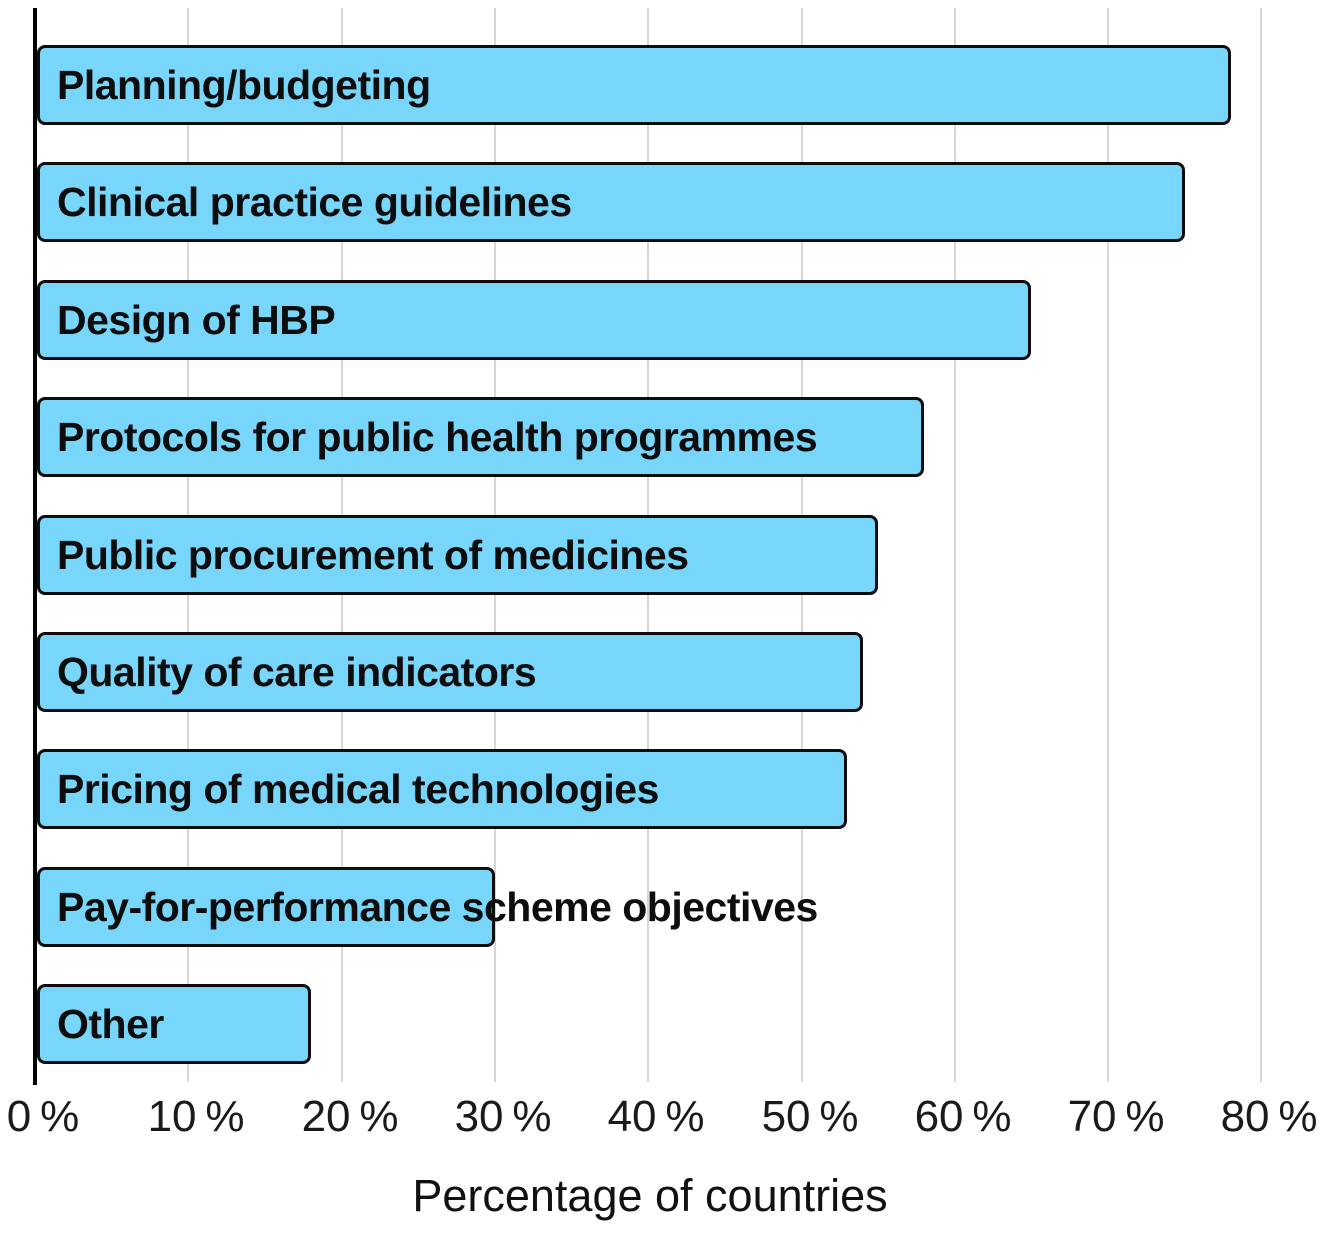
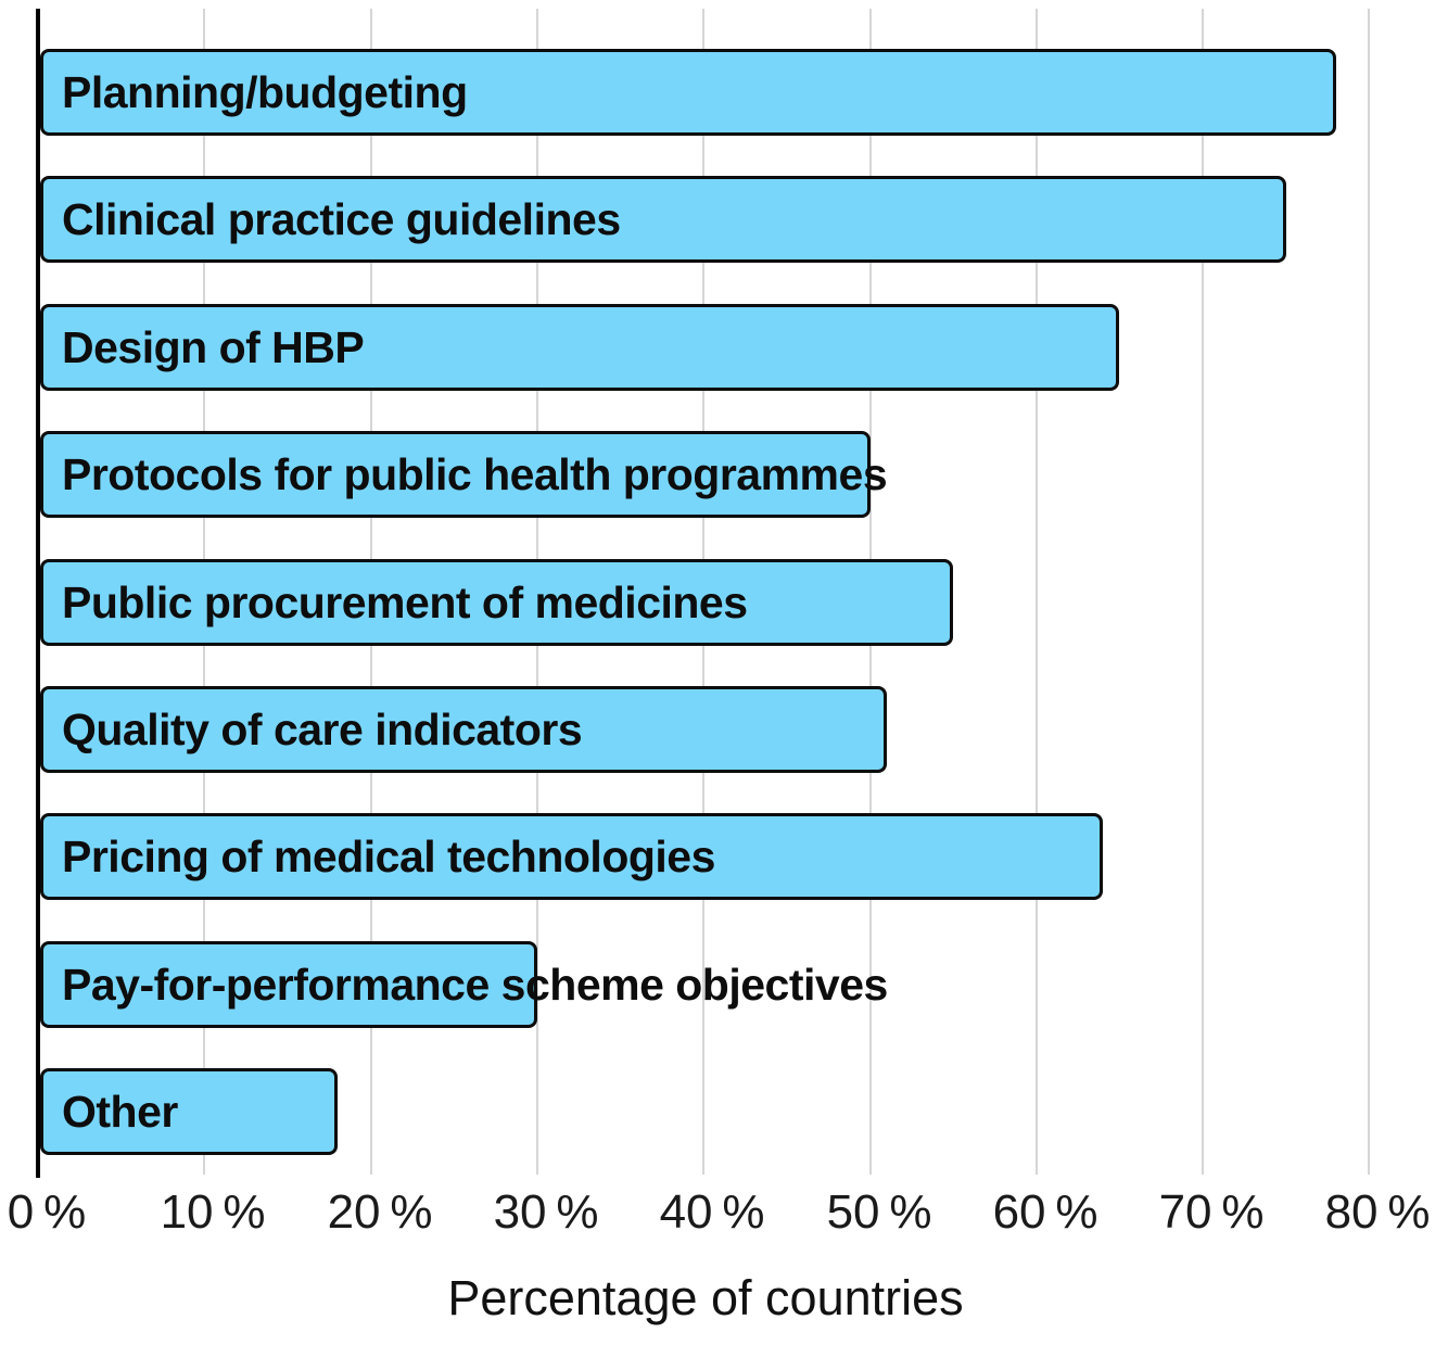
Protocols for public health programmes: 58% -> 50%
Quality of care indicators: 54% -> 51%
Pricing of medical technologies: 53% -> 64%
